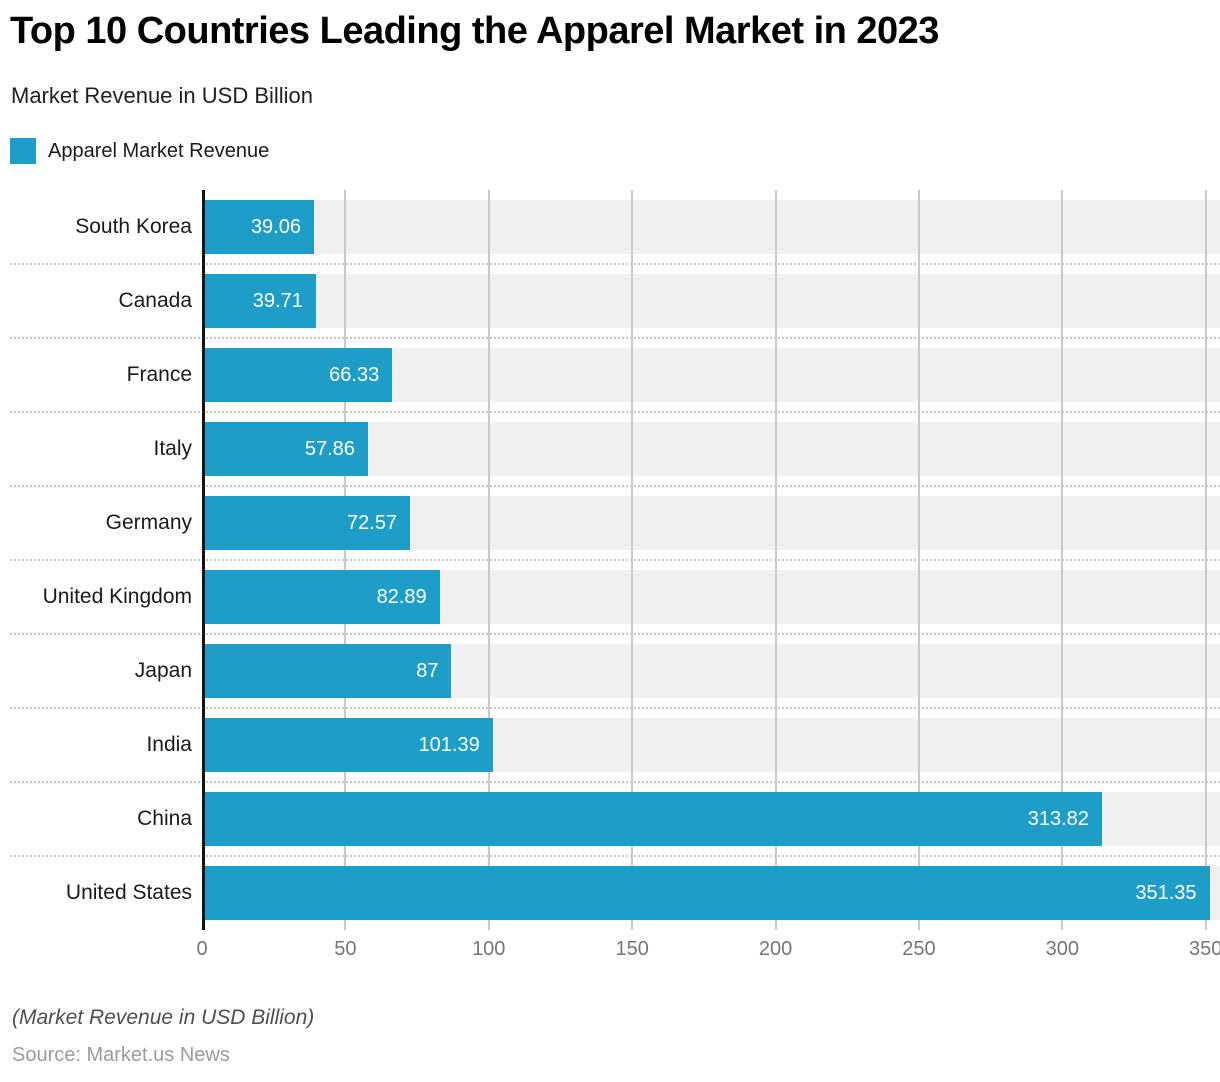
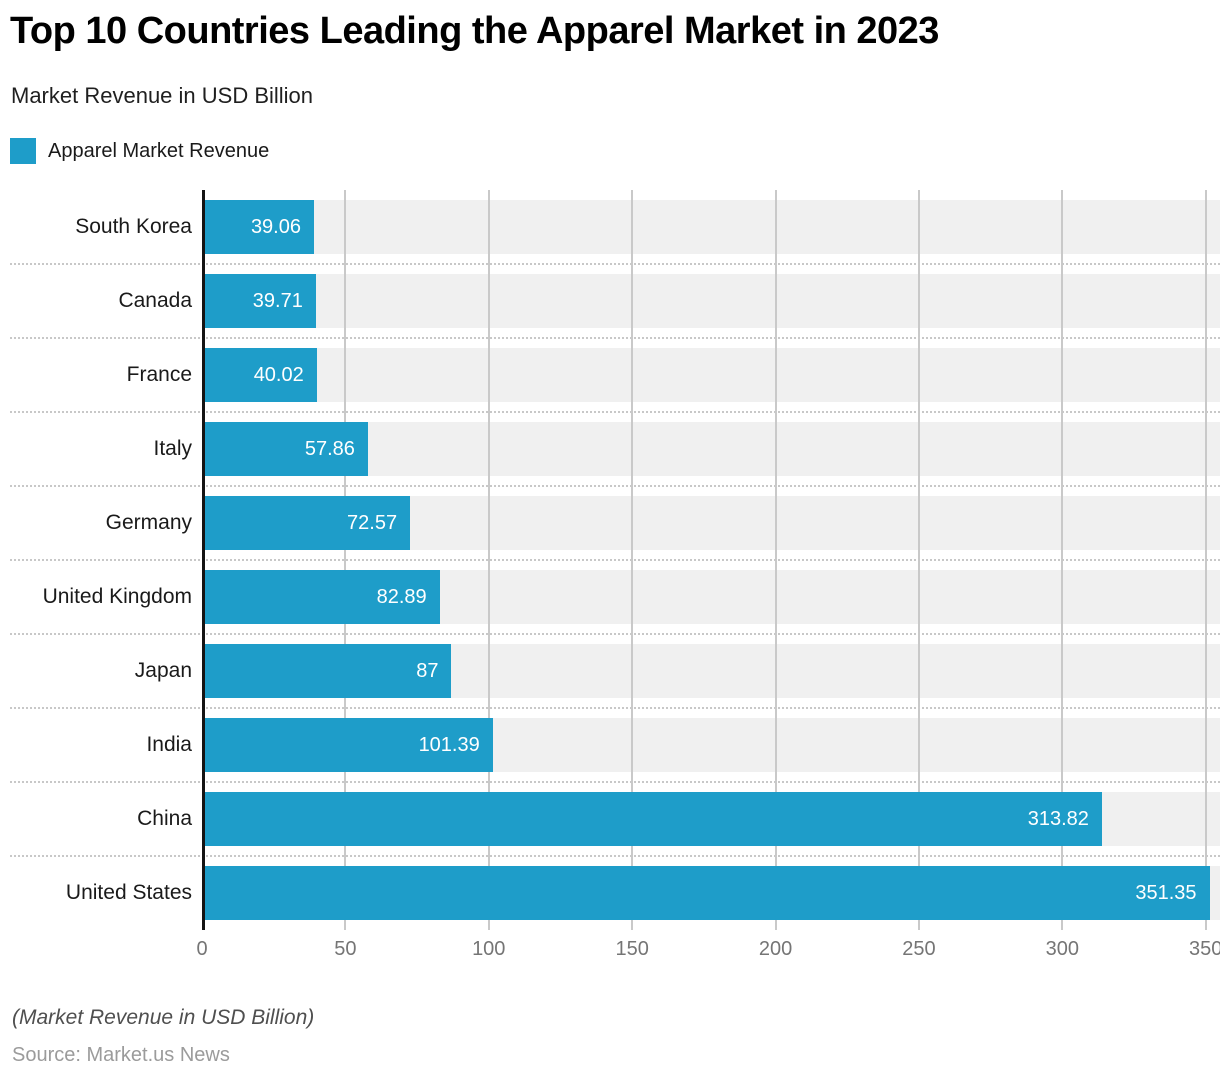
France: 66.33 -> 40.02
